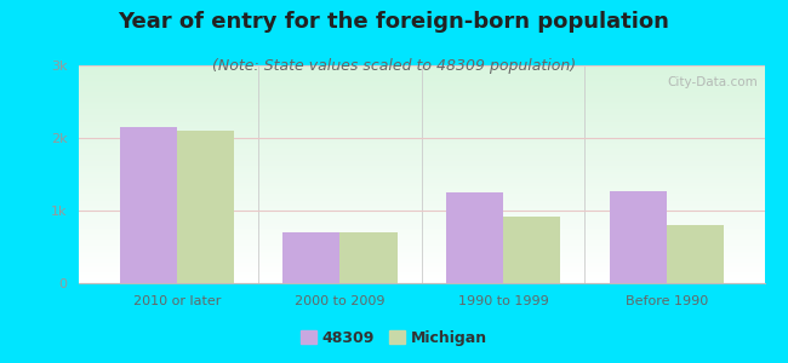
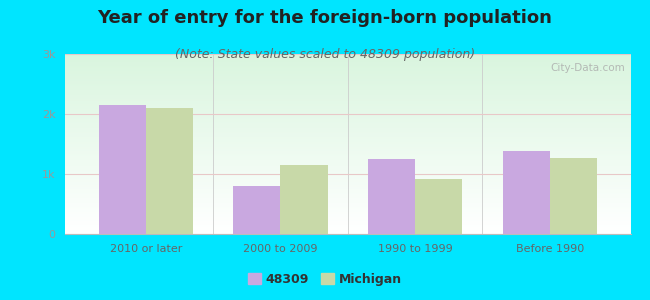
48309/2000 to 2009: 0.70k -> 0.80k
Michigan/2000 to 2009: 0.70k -> 1.15k
48309/Before 1990: 1.26k -> 1.38k
Michigan/Before 1990: 0.80k -> 1.27k
